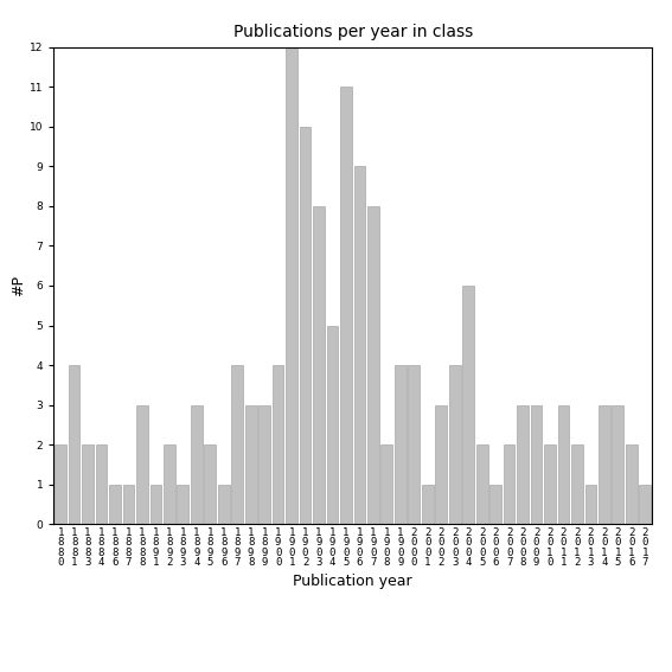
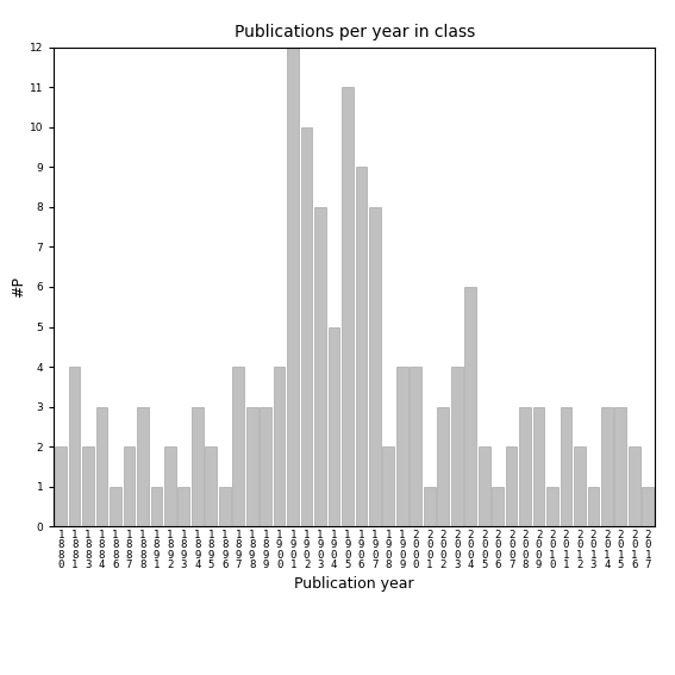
1 8 8 4: 2 -> 3
1 8 8 7: 1 -> 2
2 0 1 0: 2 -> 1
